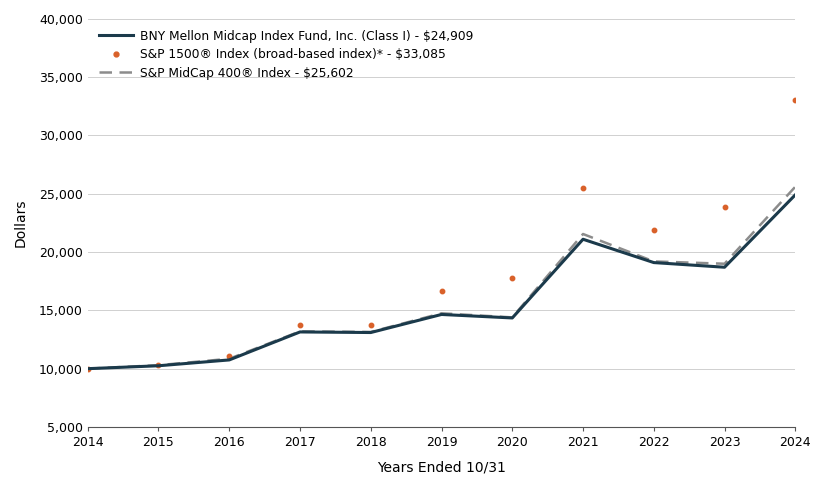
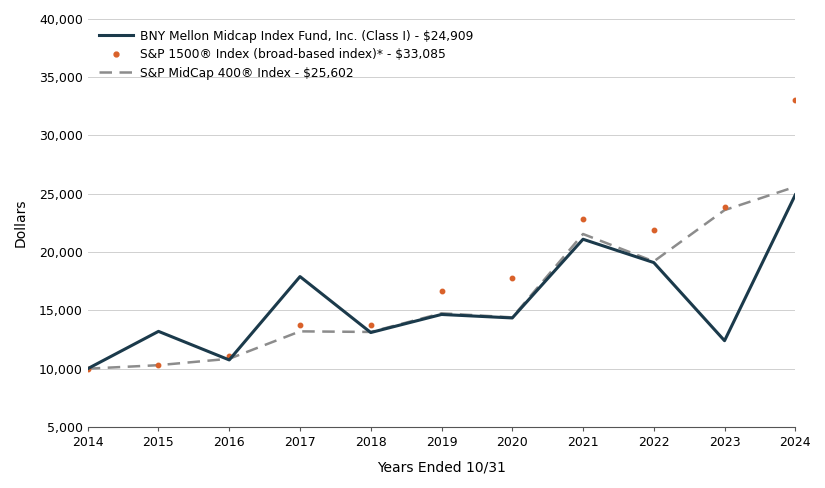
BNY Mellon Midcap Index Fund, Inc. (Class I) - $24,909/2015: 10,200 -> 13,200
BNY Mellon Midcap Index Fund, Inc. (Class I) - $24,909/2017: 13,200 -> 17,900
S&P 1500® Index (broad-based index)* - $33,085/2021: 25,500 -> 22,800
BNY Mellon Midcap Index Fund, Inc. (Class I) - $24,909/2023: 18,700 -> 12,400
S&P MidCap 400® Index - $25,602/2023: 19,000 -> 23,600
